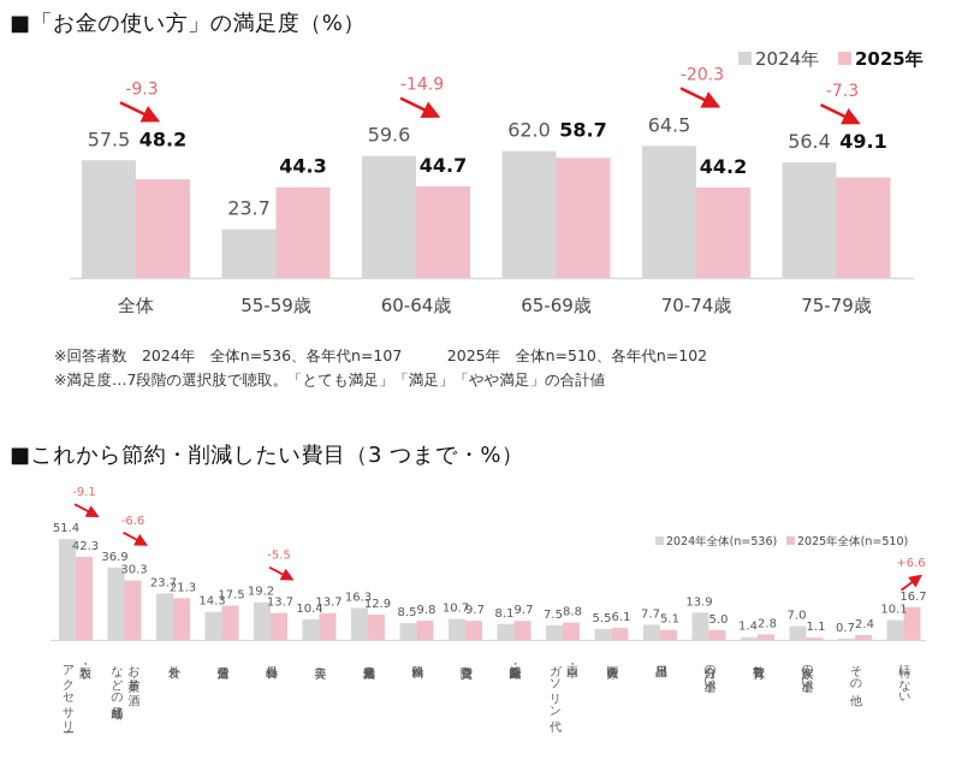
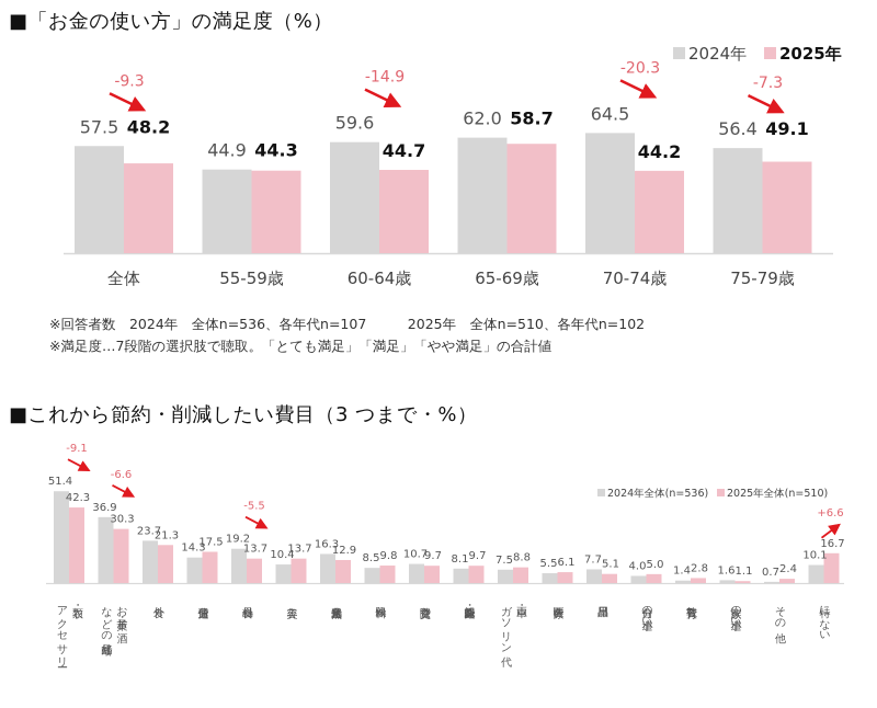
■「お金の使い方」の満足度（%）/2024年/55-59歳: 23.7 -> 44.9
■これから節約・削減したい費目（3 つまで・%）/2024年全体(n=536)/自分の小遣い: 13.9 -> 4.0
■これから節約・削減したい費目（3 つまで・%）/2024年全体(n=536)/家族の小遣い: 7.0 -> 1.6
